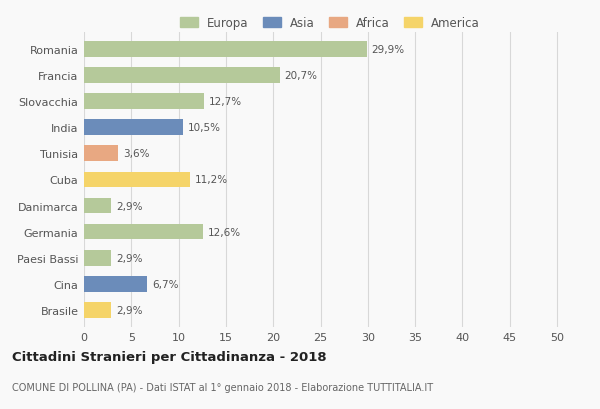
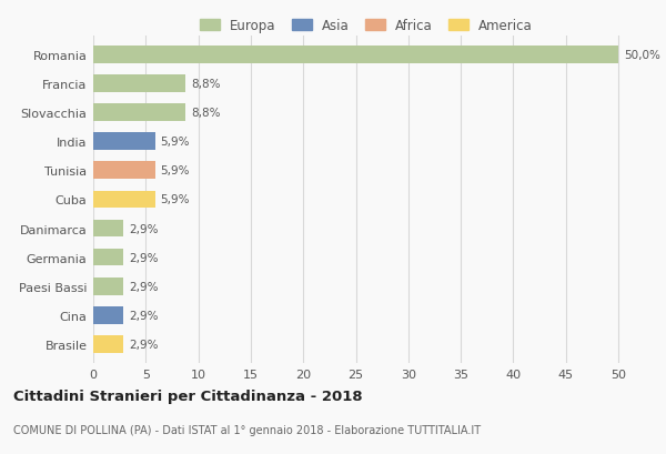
Romania: 29,9% -> 50,0%
Francia: 20,7% -> 8,8%
Slovacchia: 12,7% -> 8,8%
India: 10,5% -> 5,9%
Tunisia: 3,6% -> 5,9%
Cuba: 11,2% -> 5,9%
Germania: 12,6% -> 2,9%
Cina: 6,7% -> 2,9%
